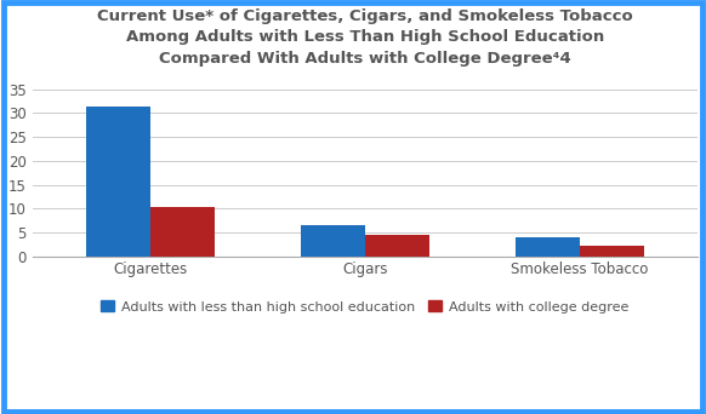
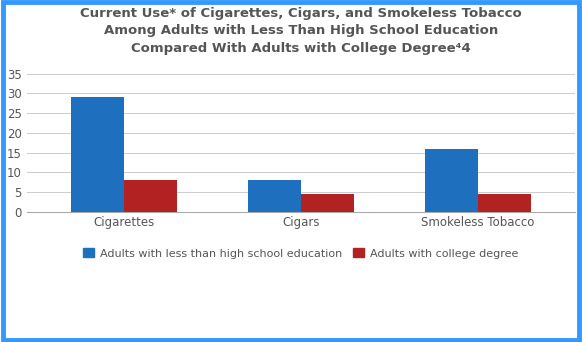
Adults with less than high school education/Cigarettes: 31.4 -> 29.0
Adults with college degree/Cigarettes: 10.3 -> 8.0
Adults with less than high school education/Cigars: 6.4 -> 8.0
Adults with less than high school education/Smokeless Tobacco: 3.9 -> 16.0
Adults with college degree/Smokeless Tobacco: 2.2 -> 4.5
